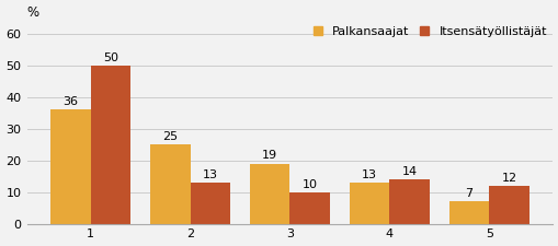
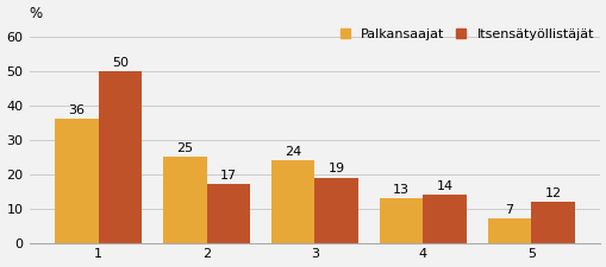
Itsensätyöllistäjät/2: 13 -> 17
Palkansaajat/3: 19 -> 24
Itsensätyöllistäjät/3: 10 -> 19
